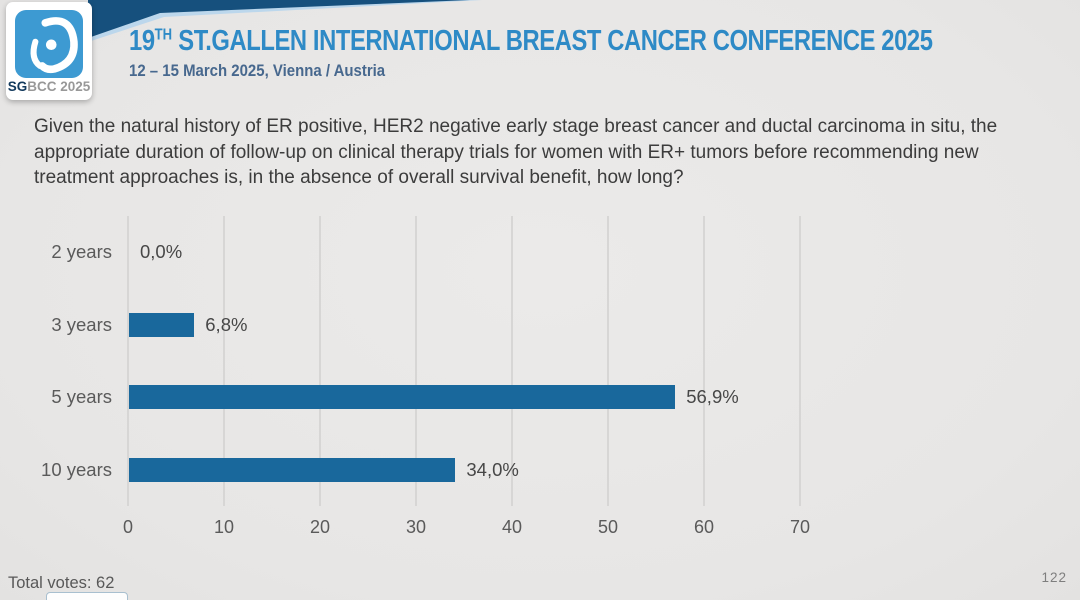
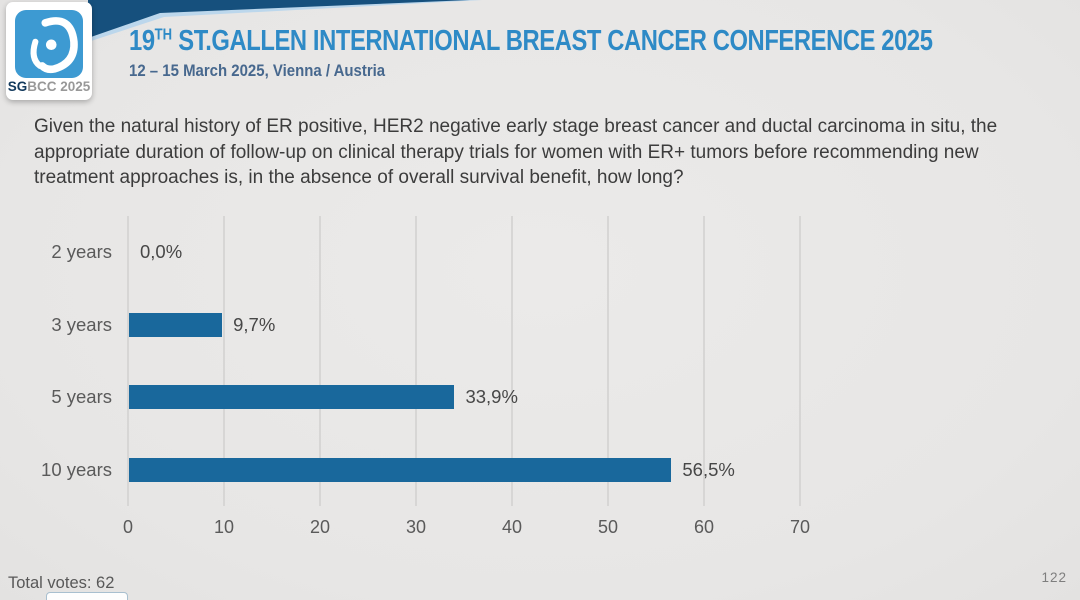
3 years: 6,8% -> 9,7%
5 years: 56,9% -> 33,9%
10 years: 34,0% -> 56,5%
